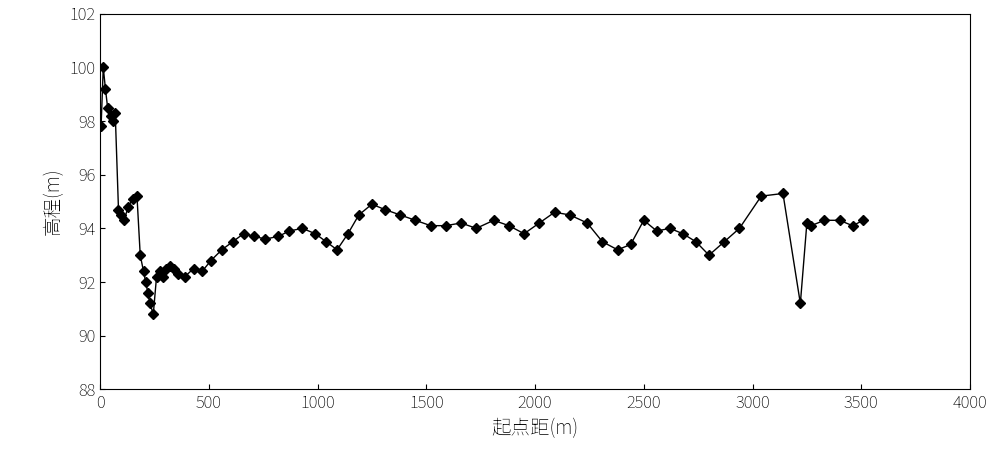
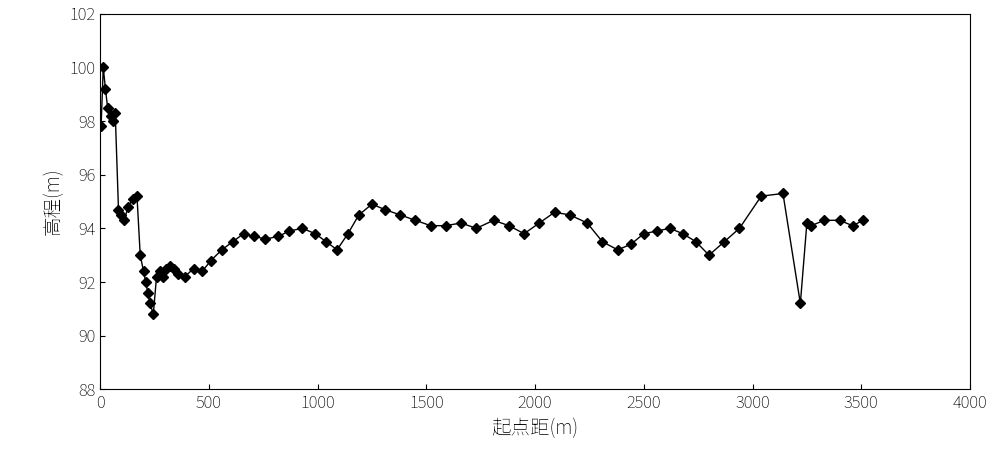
2500: 94.3 -> 93.8
